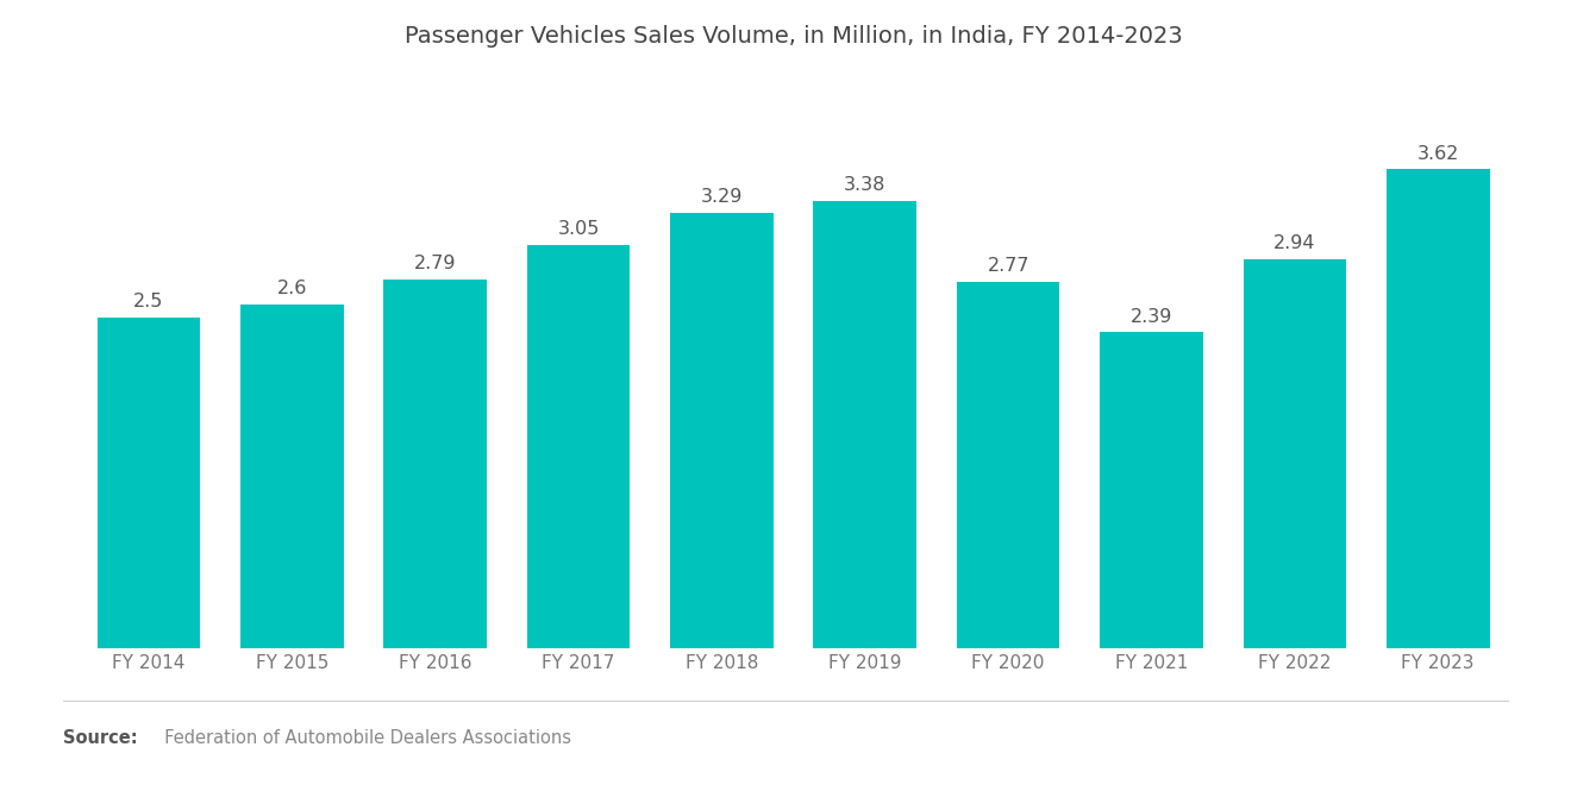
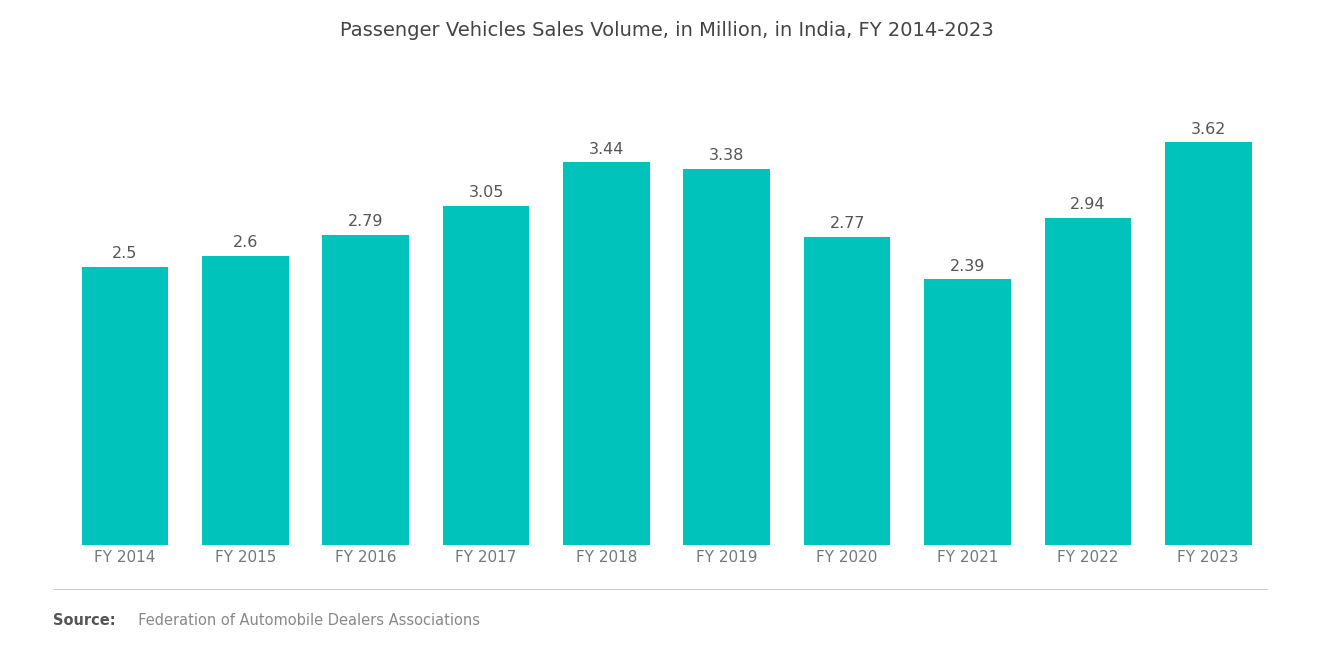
FY 2018: 3.29 -> 3.44
